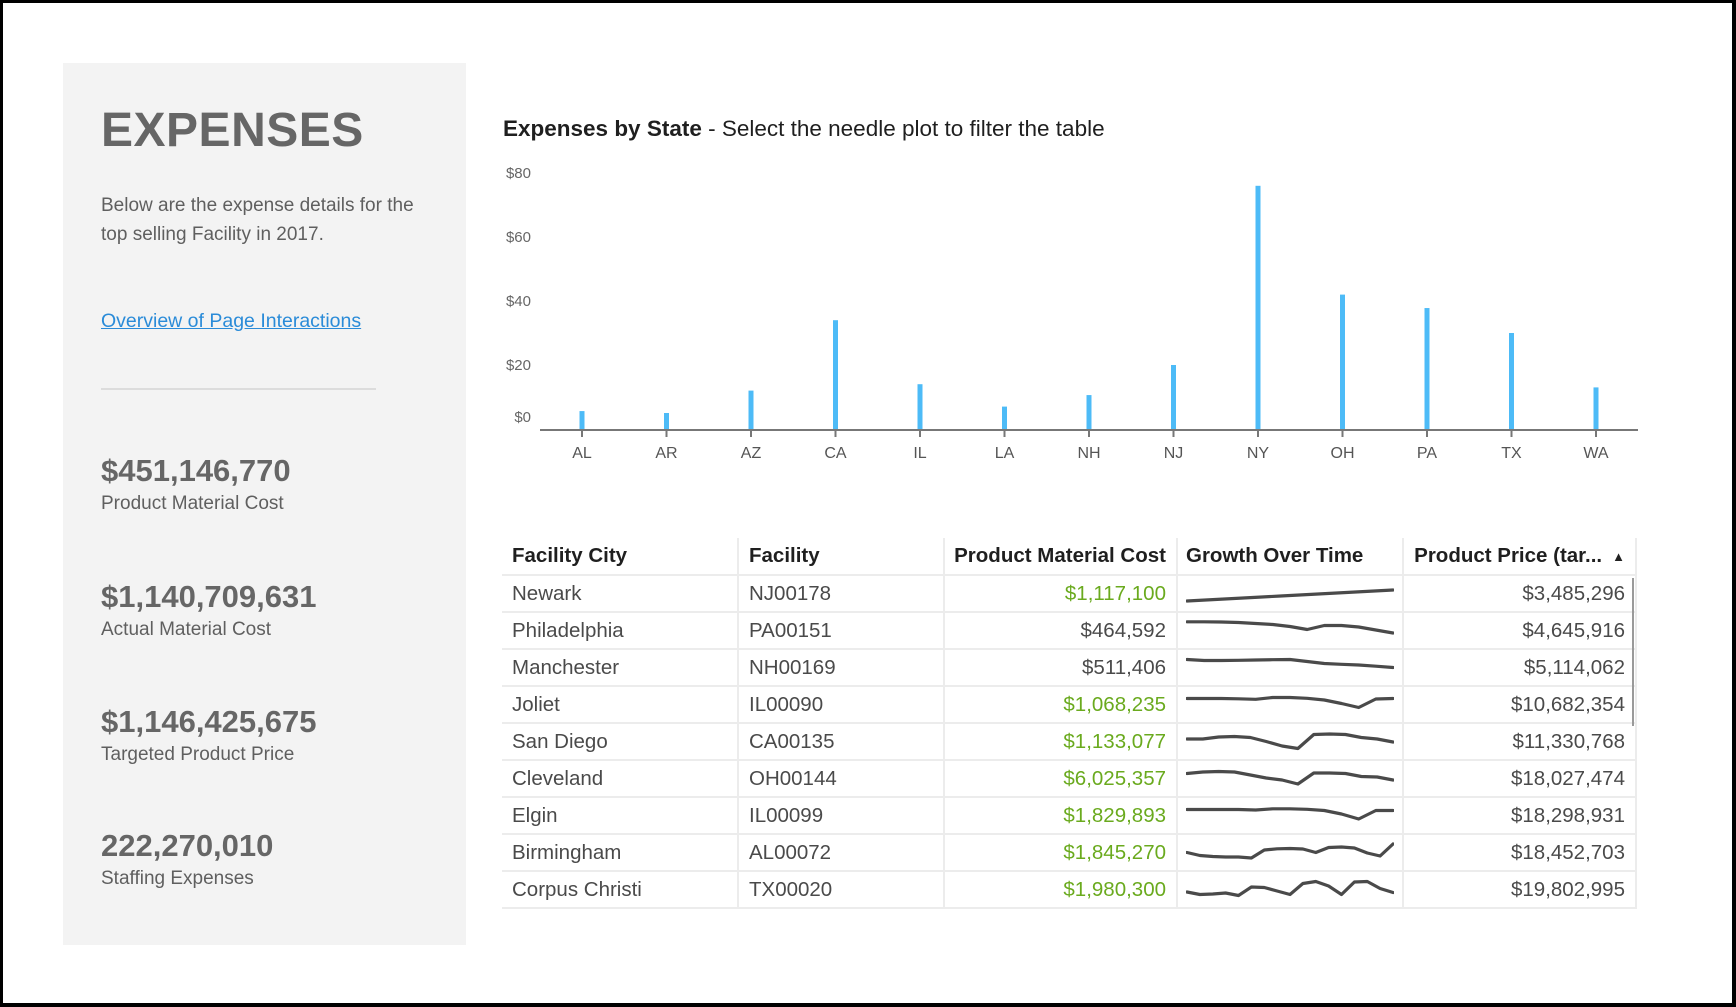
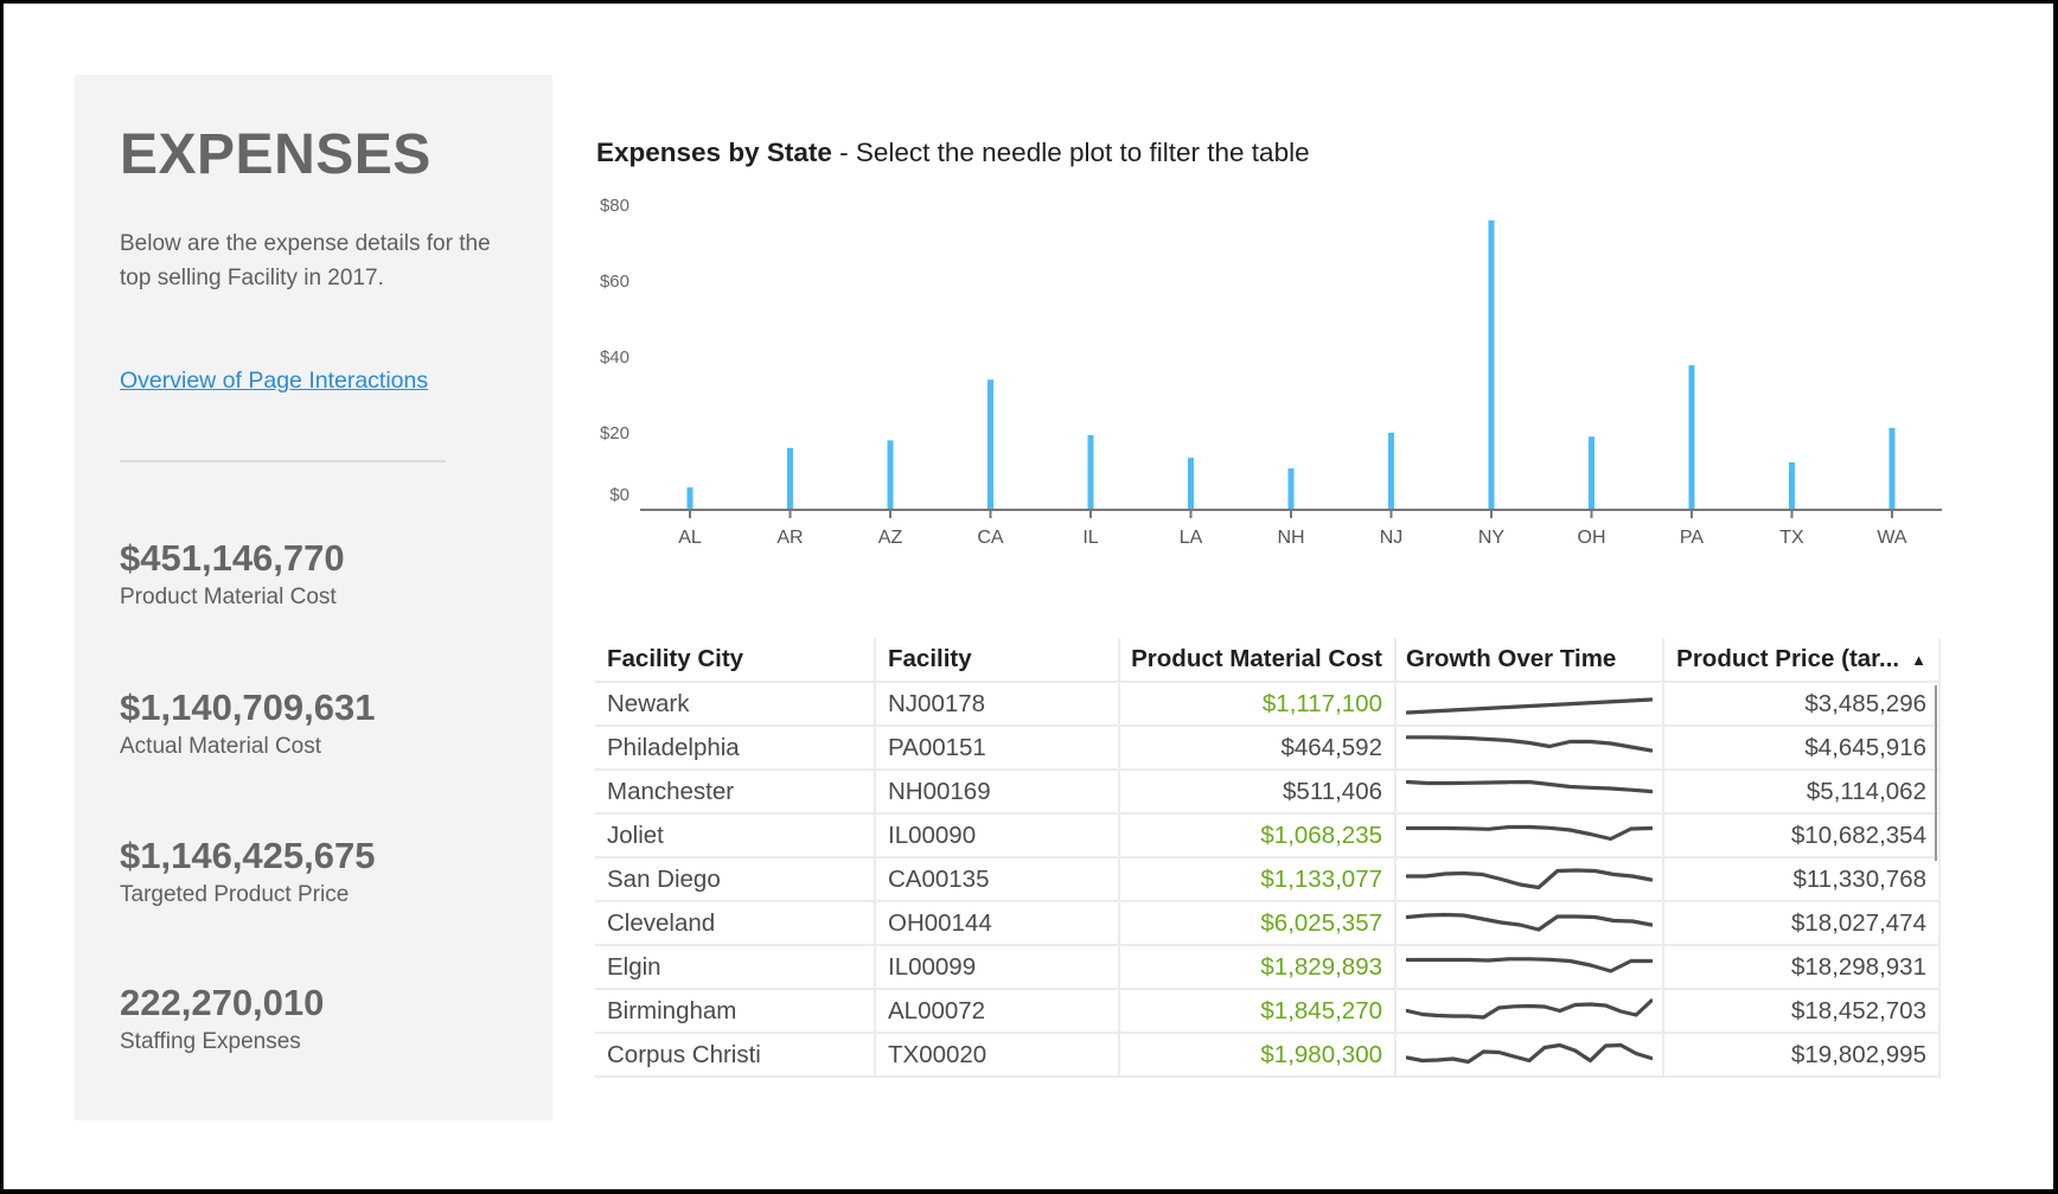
AR: $5 -> $16
AZ: $12 -> $18
IL: $14 -> $19
LA: $7 -> $13
OH: $42 -> $19
TX: $30 -> $12
WA: $13 -> $21
